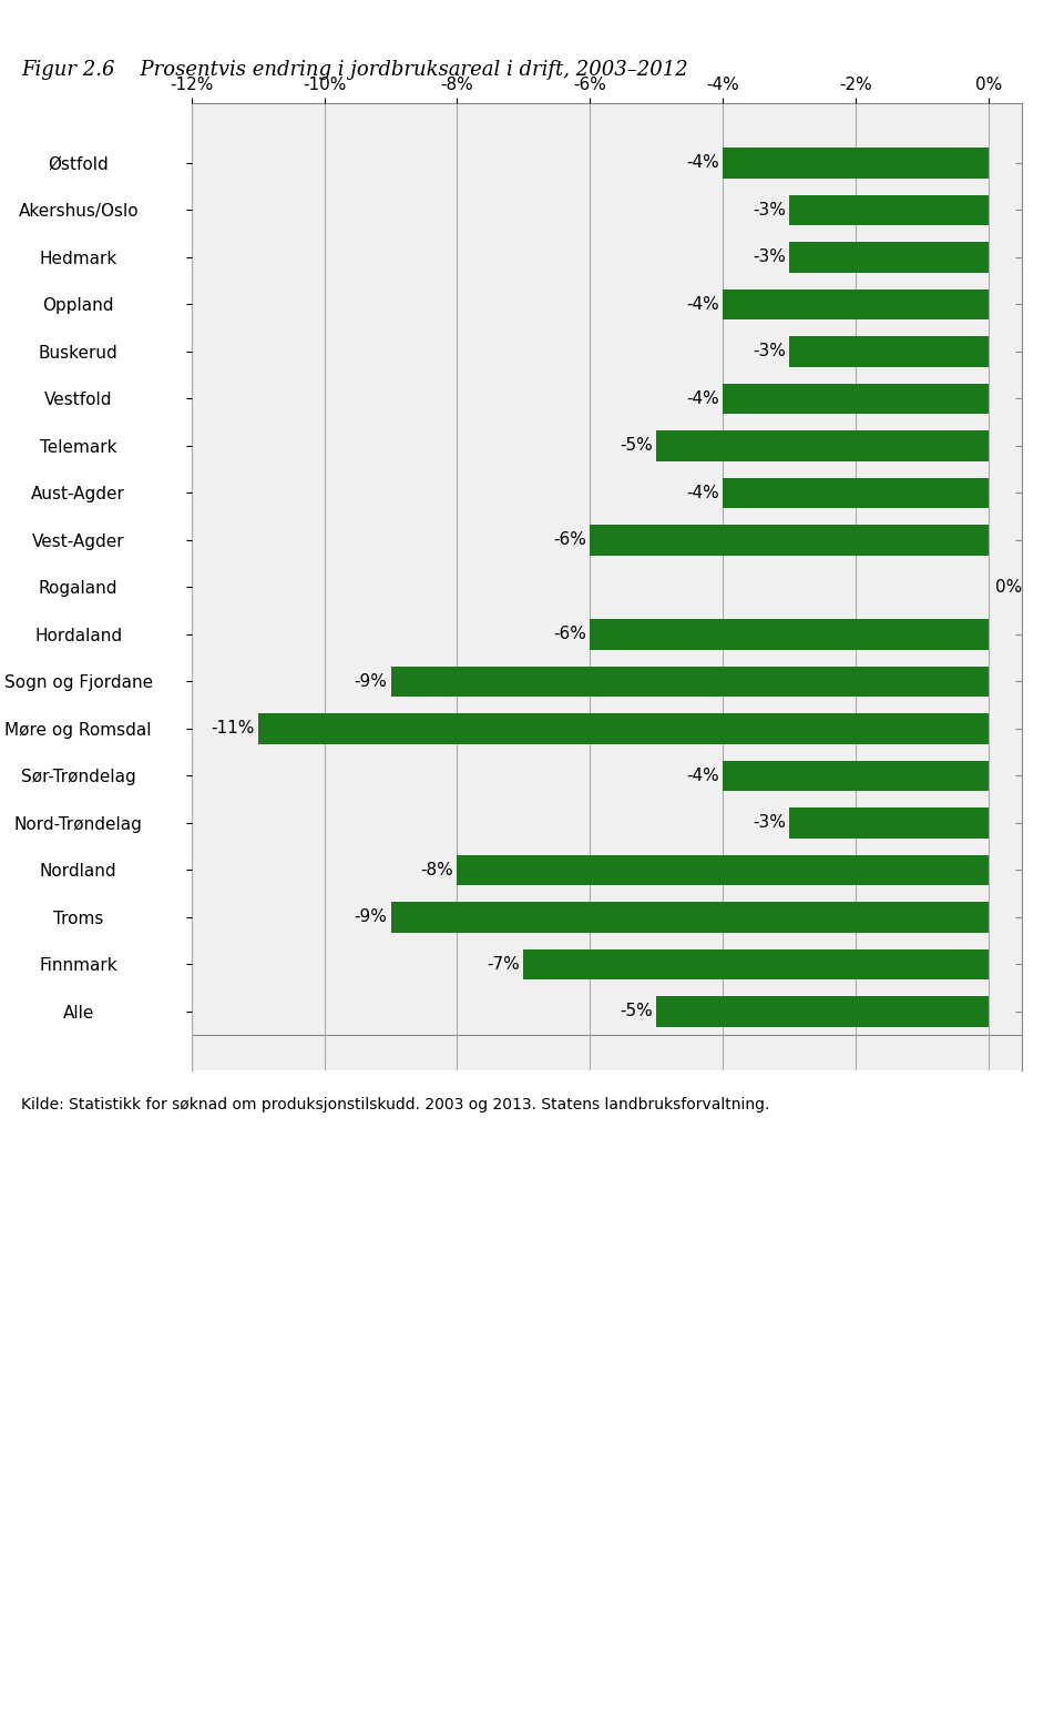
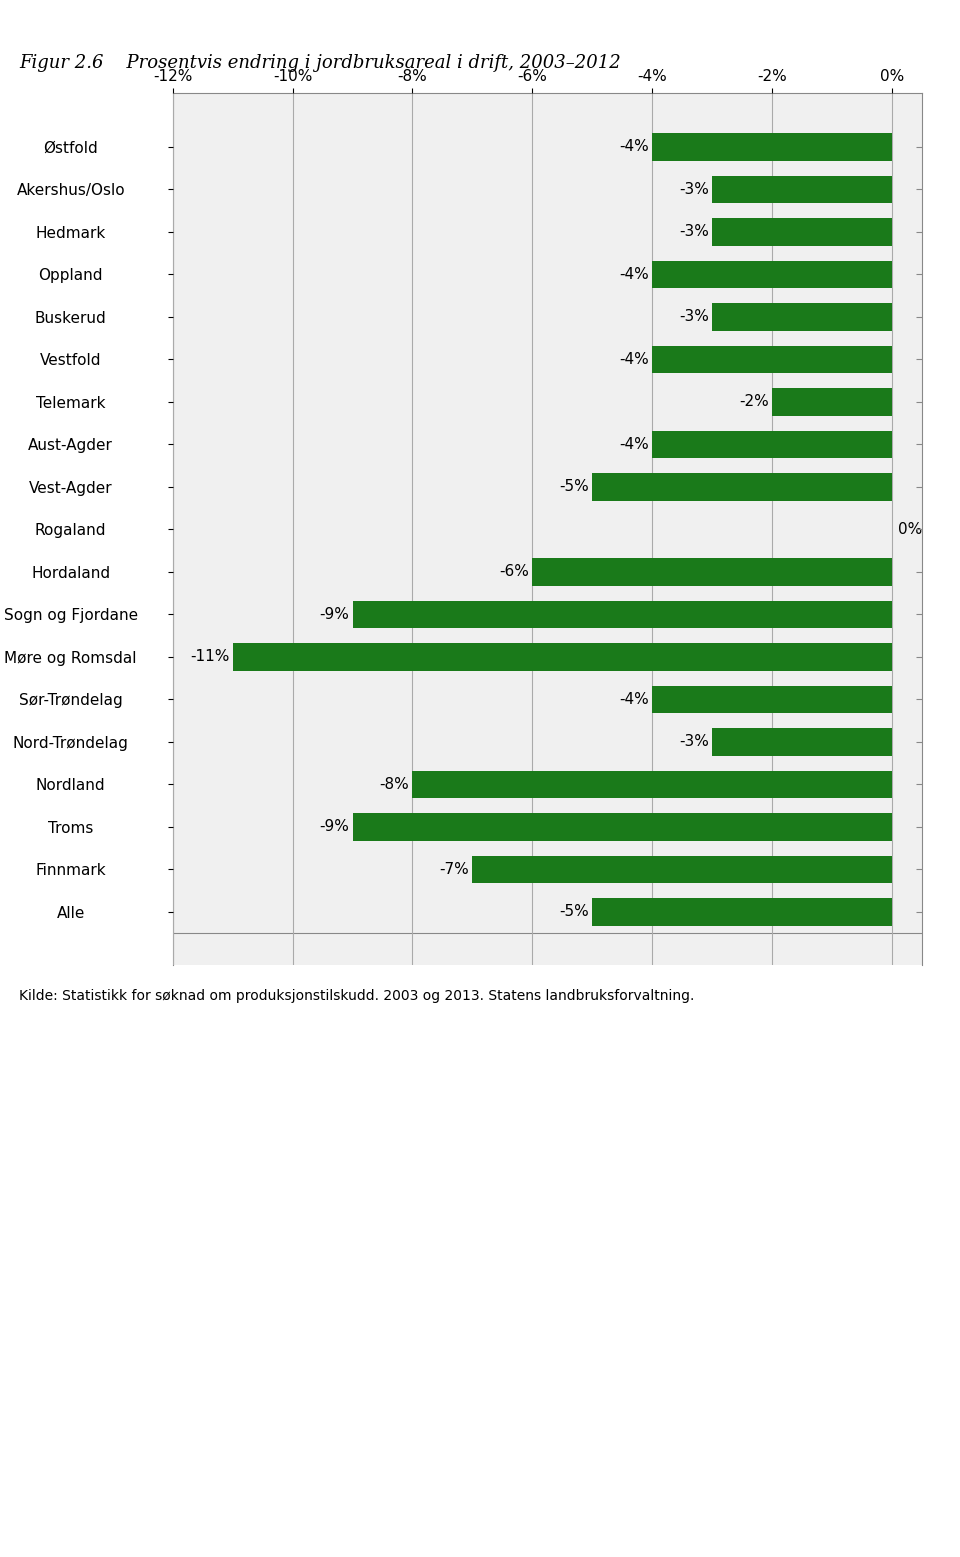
Telemark: -5% -> -2%
Vest-Agder: -6% -> -5%
